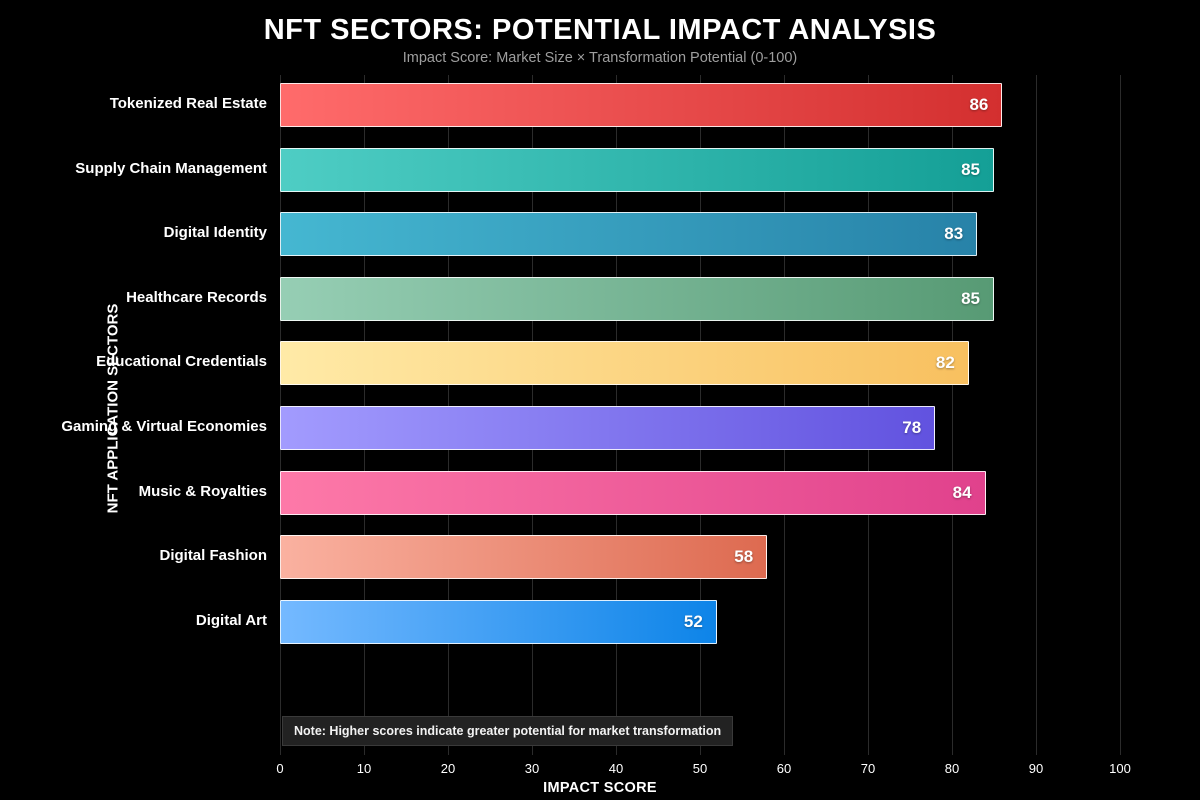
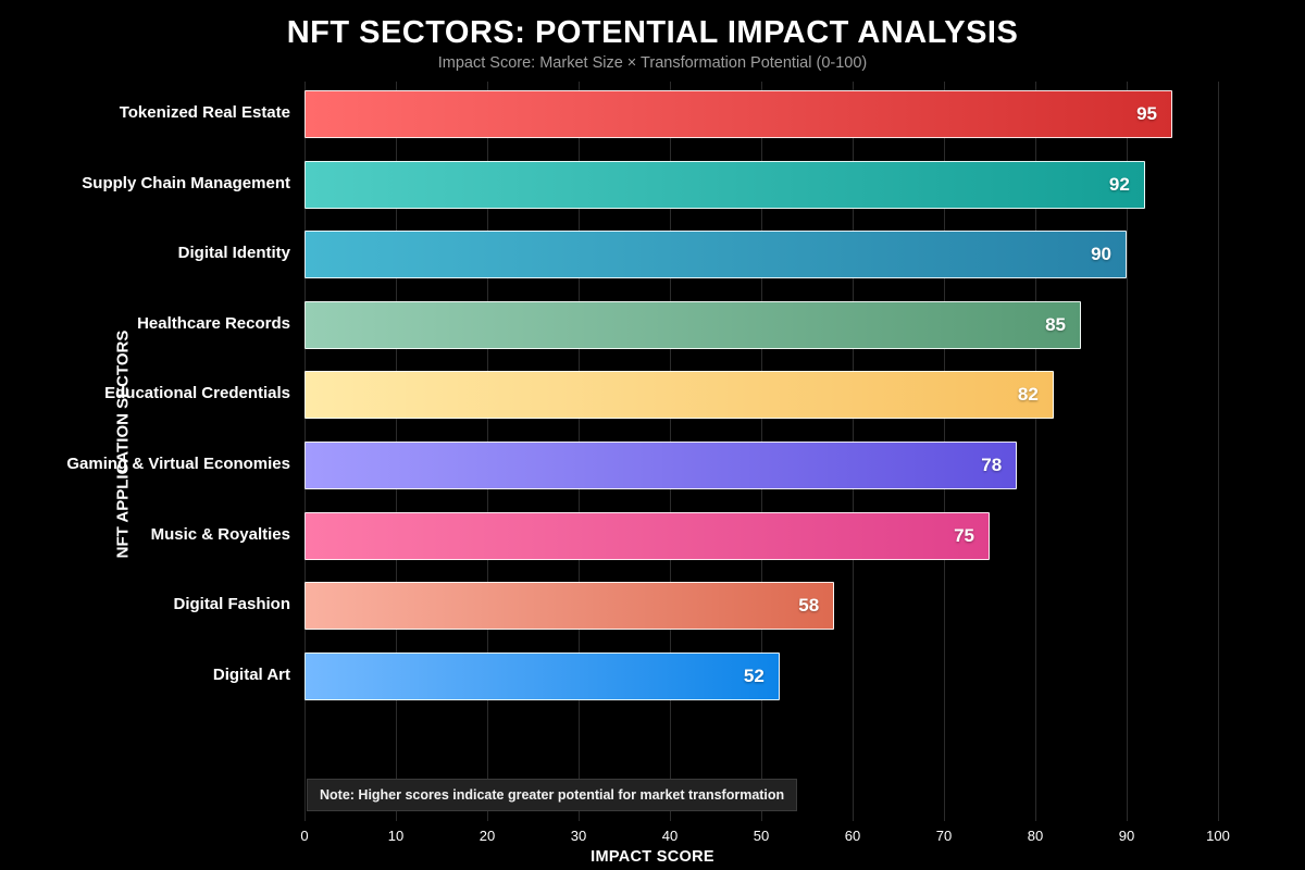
Tokenized Real Estate: 86 -> 95
Supply Chain Management: 85 -> 92
Digital Identity: 83 -> 90
Music & Royalties: 84 -> 75
